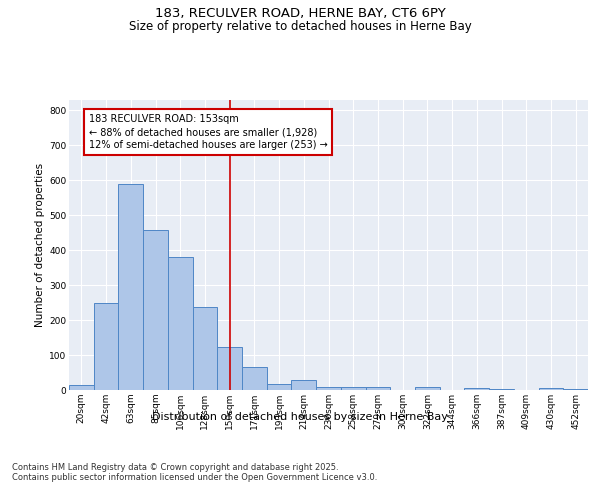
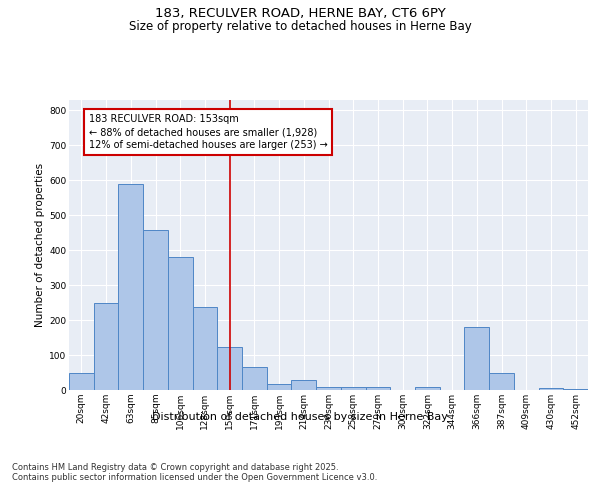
20sqm: 15 -> 50
366sqm: 5 -> 180
387sqm: 3 -> 50
